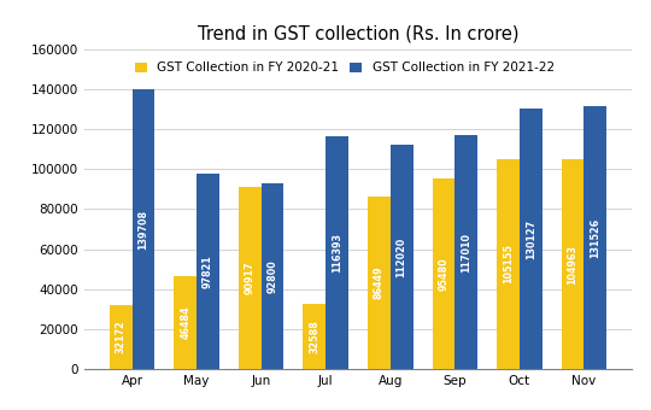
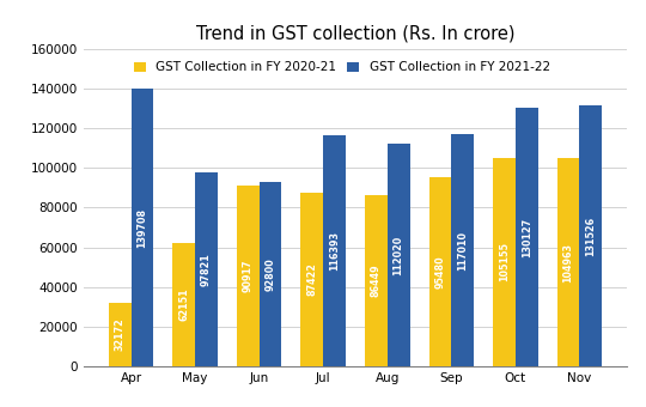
GST Collection in FY 2020-21/May: 46484 -> 62151
GST Collection in FY 2020-21/Jul: 32588 -> 87422
